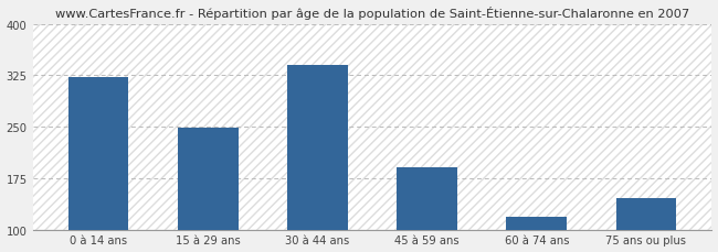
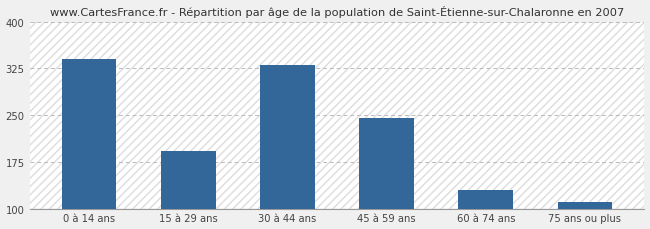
0 à 14 ans: 322 -> 340
15 à 29 ans: 248 -> 193
30 à 44 ans: 340 -> 330
45 à 59 ans: 190 -> 245
60 à 74 ans: 118 -> 130
75 ans ou plus: 146 -> 110
